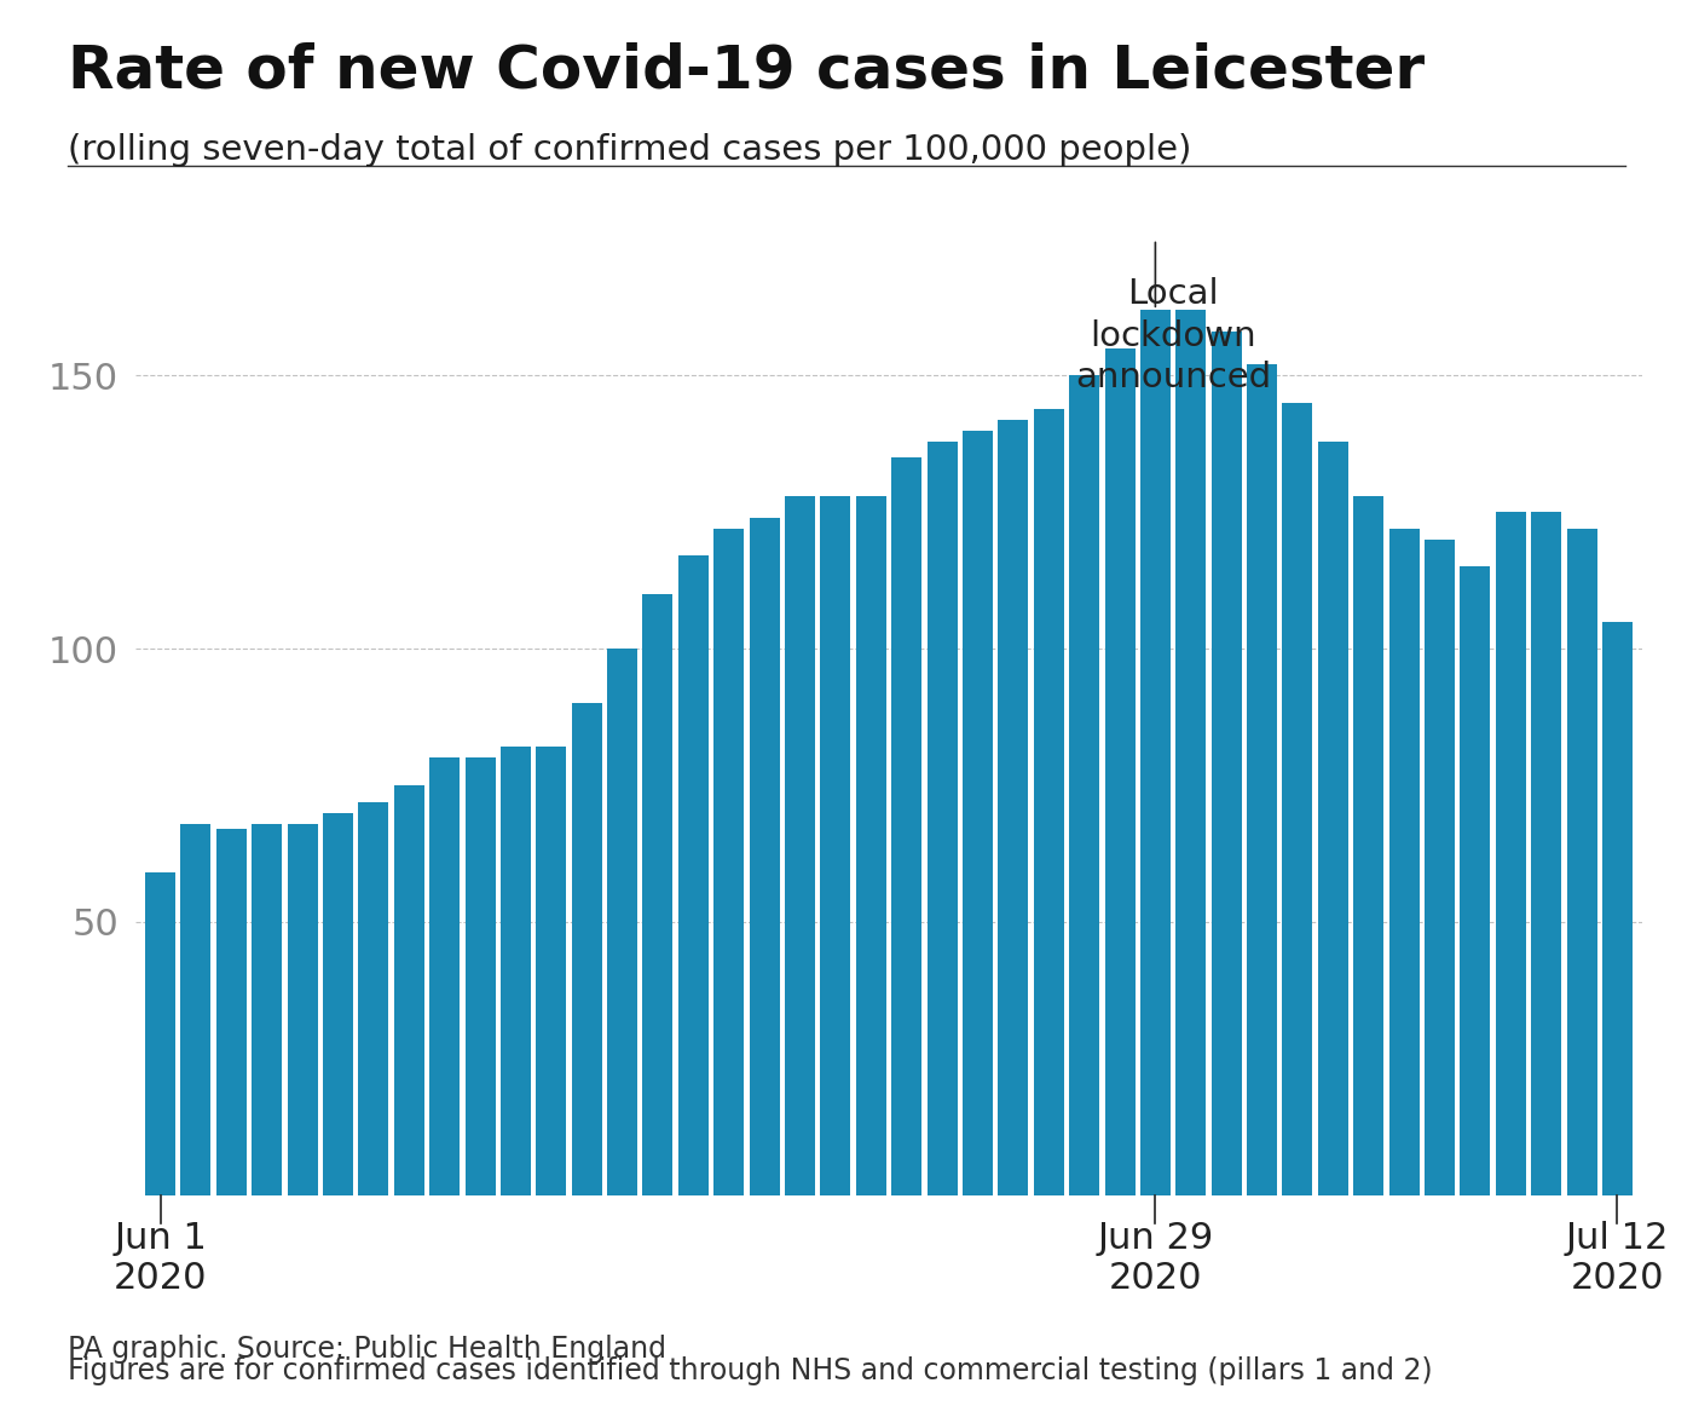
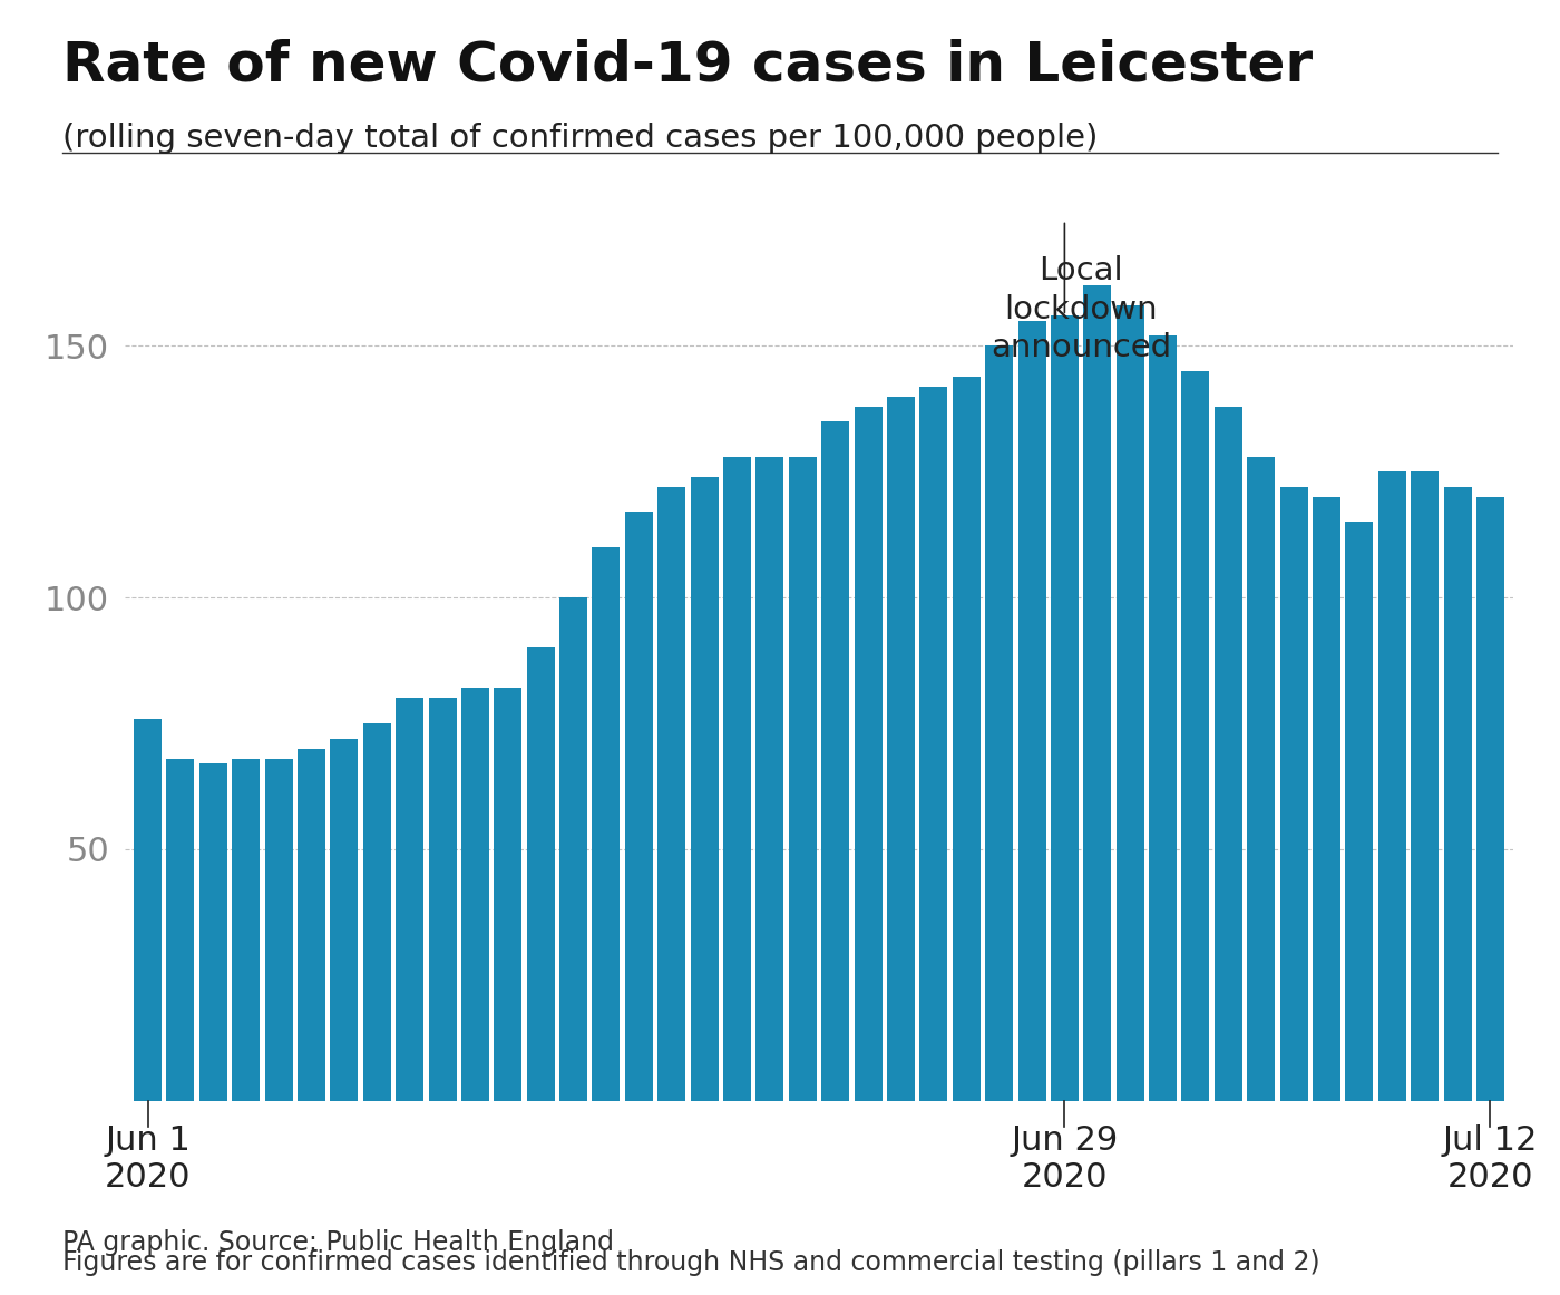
Jun 1 2020: 59 -> 76
Jun 29 2020: 162 -> 156
Jul 12 2020: 105 -> 120
